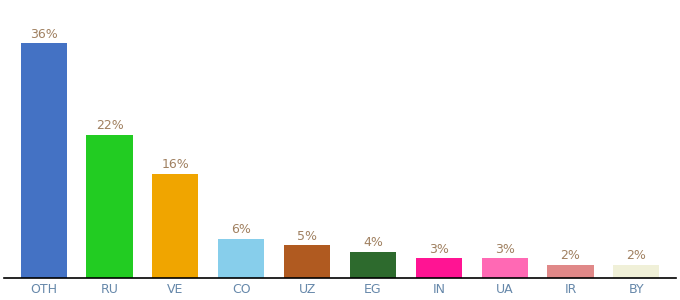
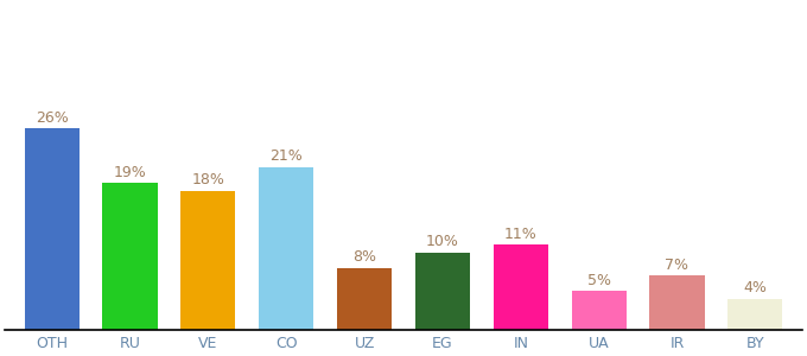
OTH: 36% -> 26%
RU: 22% -> 19%
VE: 16% -> 18%
CO: 6% -> 21%
UZ: 5% -> 8%
EG: 4% -> 10%
IN: 3% -> 11%
UA: 3% -> 5%
IR: 2% -> 7%
BY: 2% -> 4%
